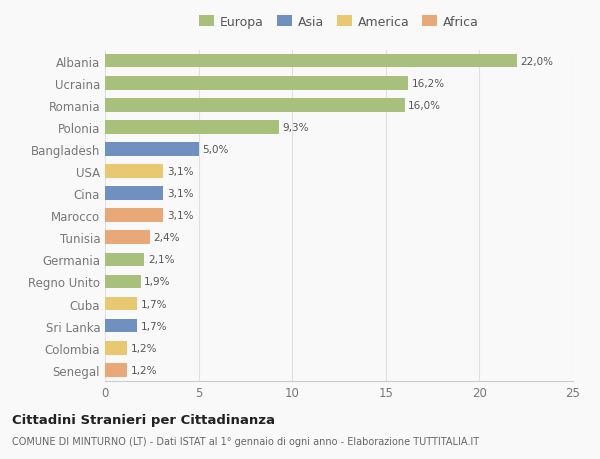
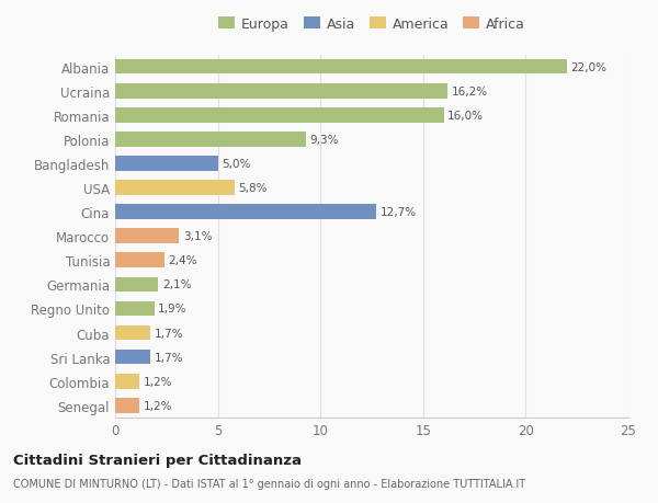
USA: 3,1% -> 5,8%
Cina: 3,1% -> 12,7%
